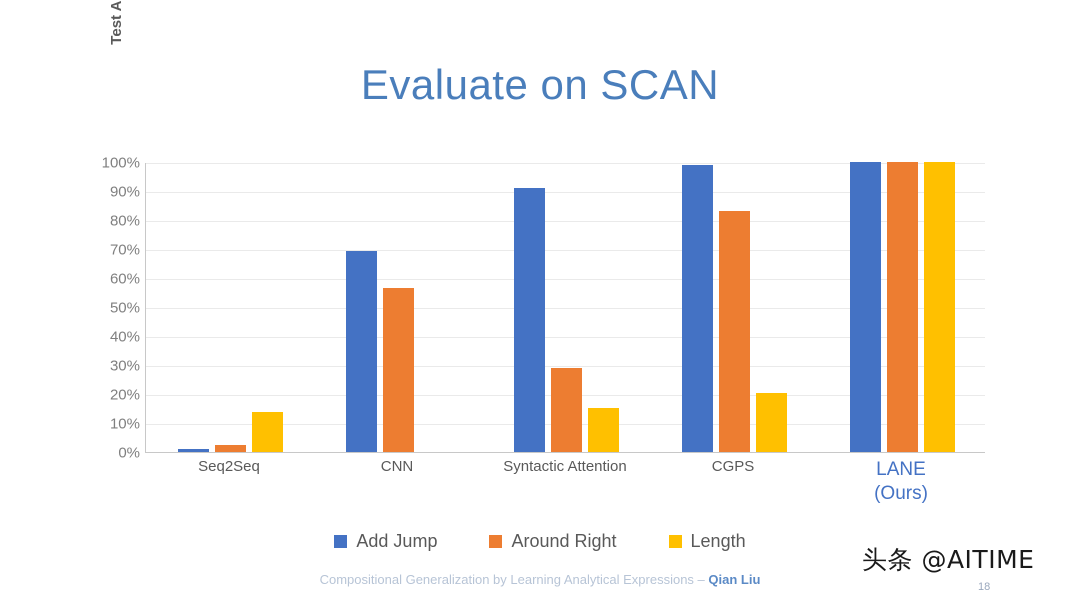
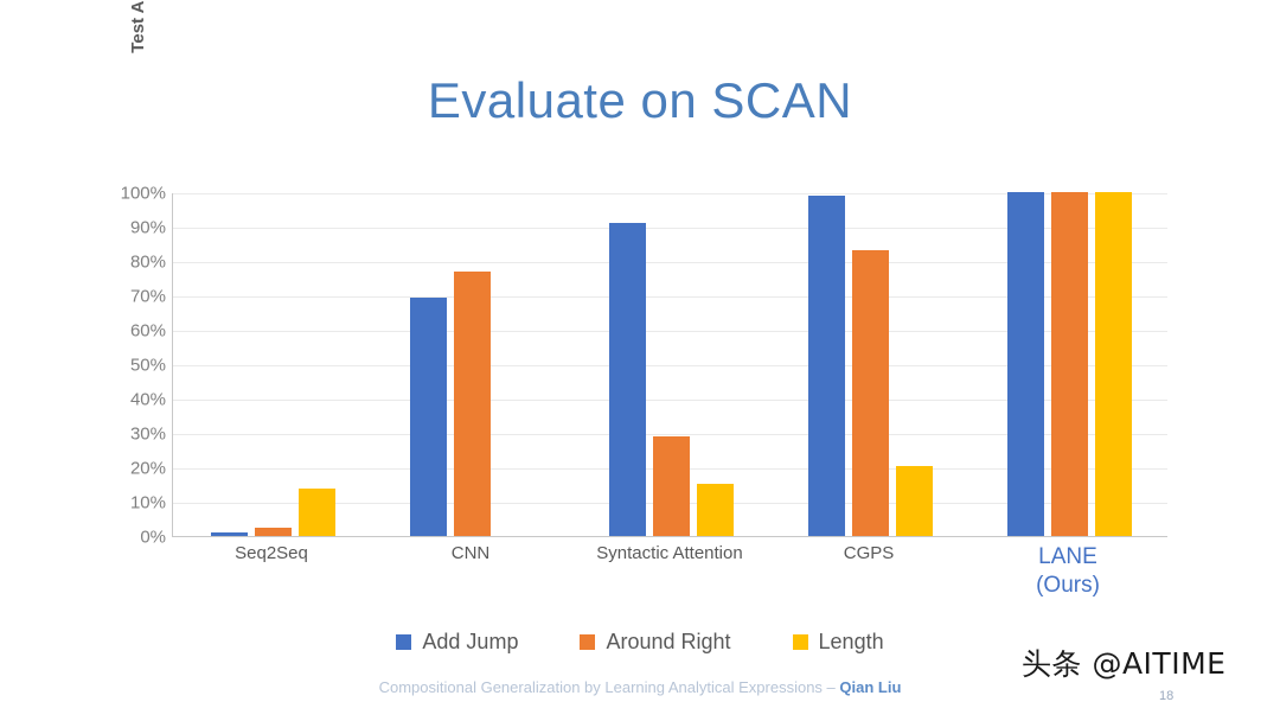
Around Right/CNN: 57% -> 77%
